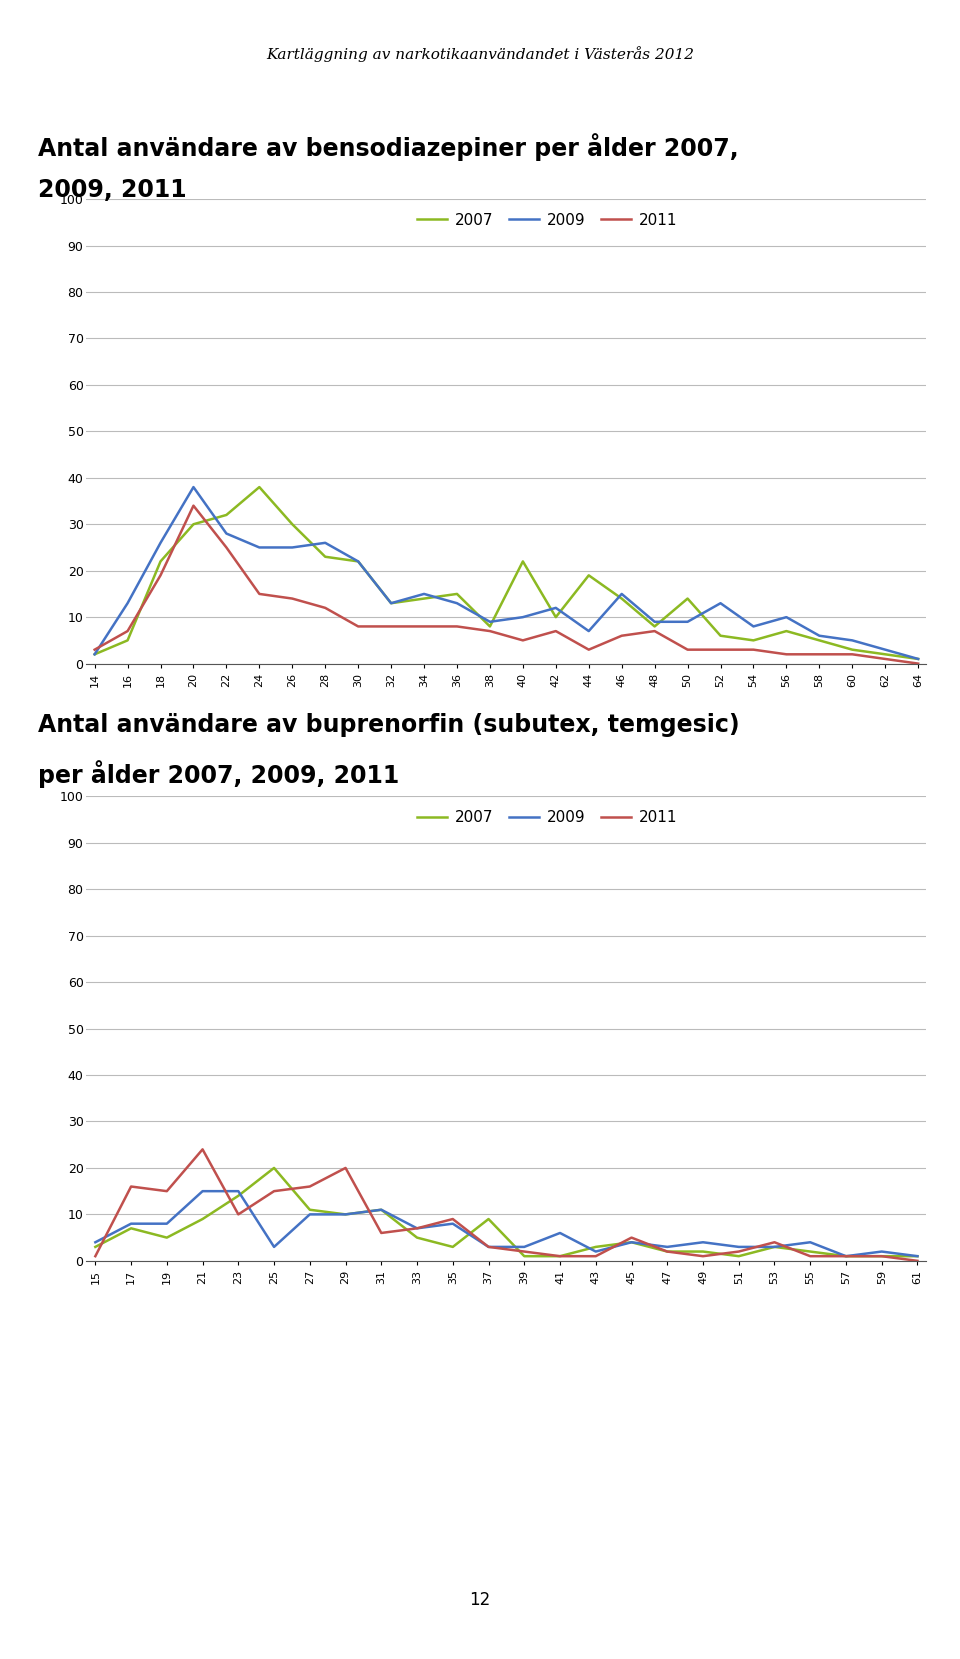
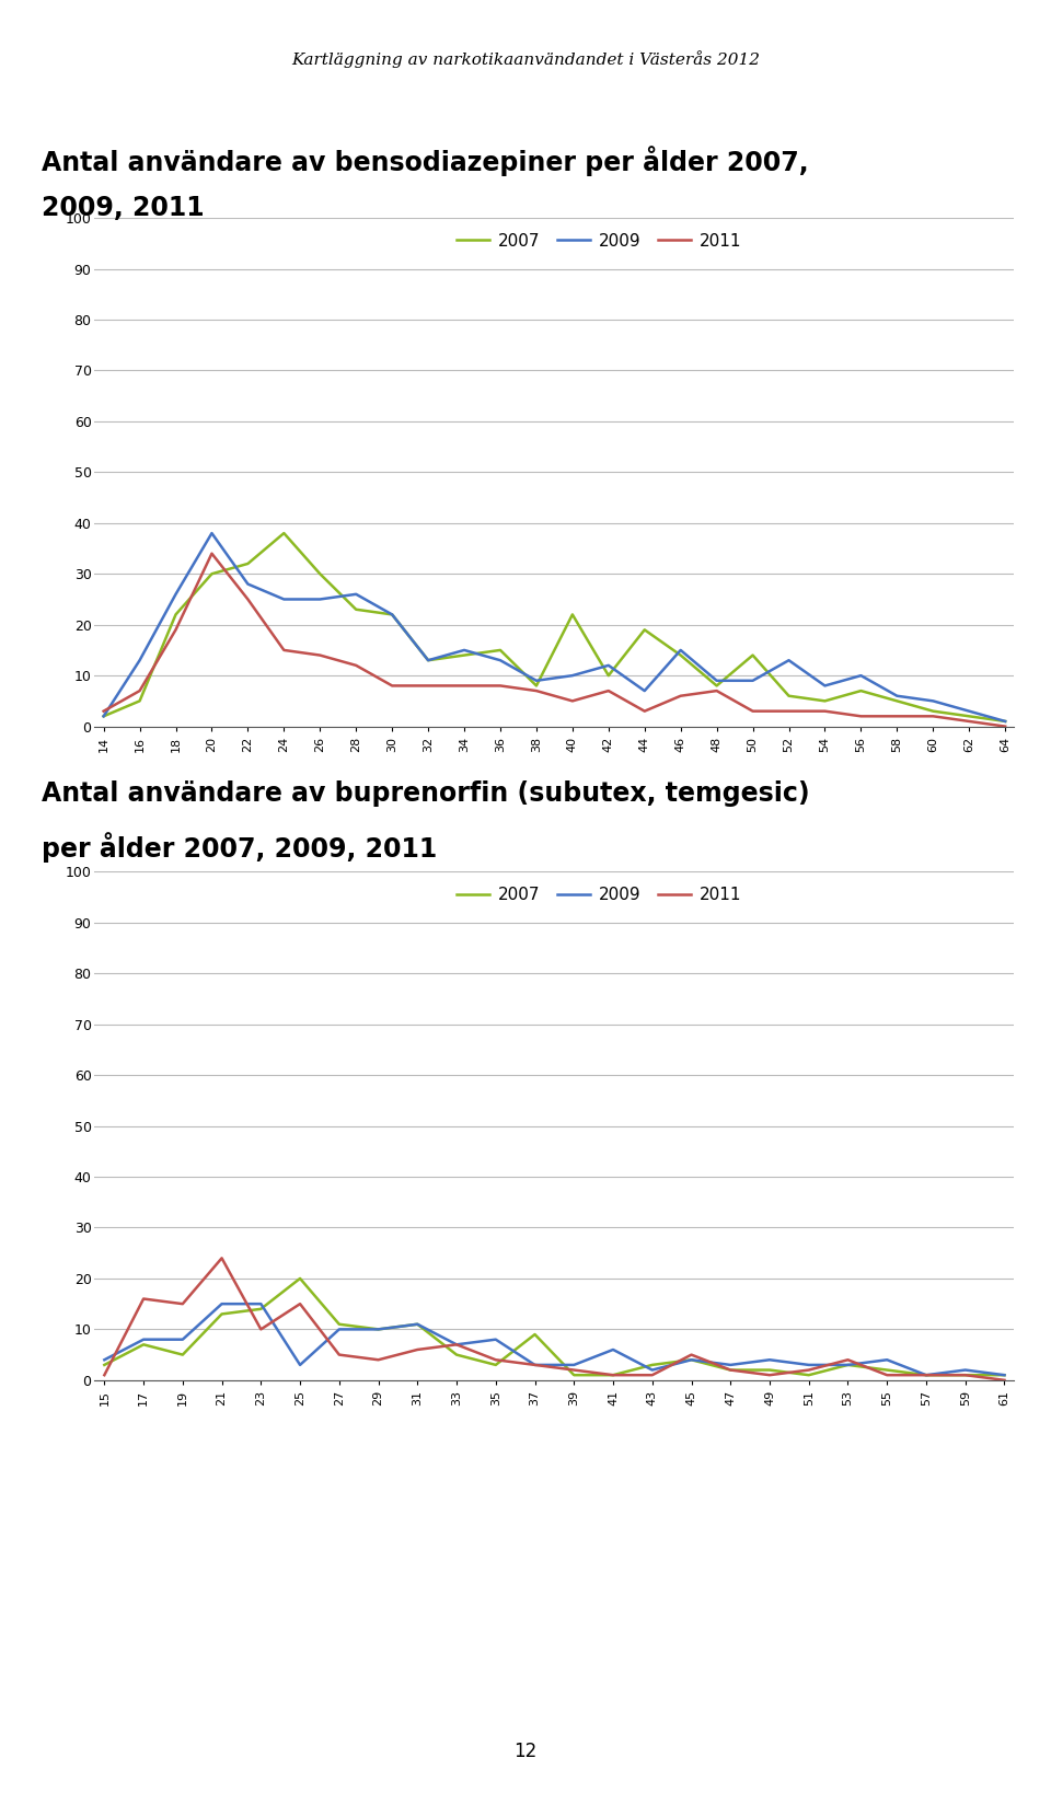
2007/21: 9 -> 13
2011/27: 16 -> 5
2011/29: 20 -> 4
2011/35: 9 -> 4
